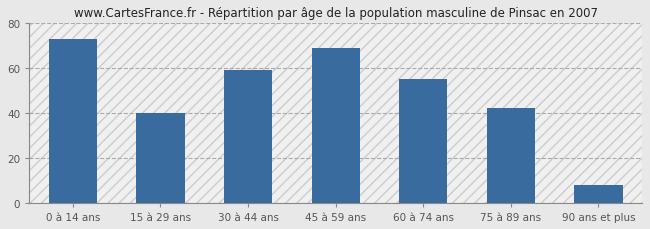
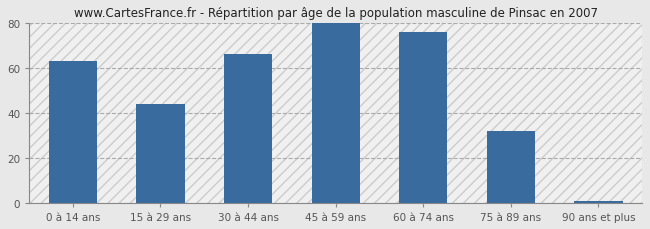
0 à 14 ans: 73 -> 63
15 à 29 ans: 40 -> 44
30 à 44 ans: 59 -> 66
45 à 59 ans: 69 -> 80
60 à 74 ans: 55 -> 76
75 à 89 ans: 42 -> 32
90 ans et plus: 8 -> 1
